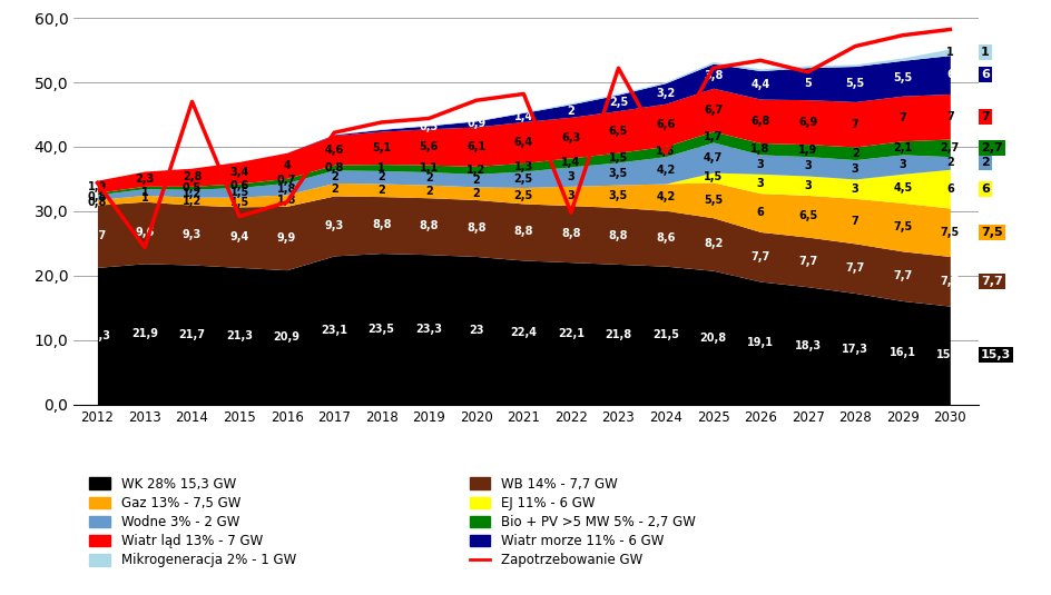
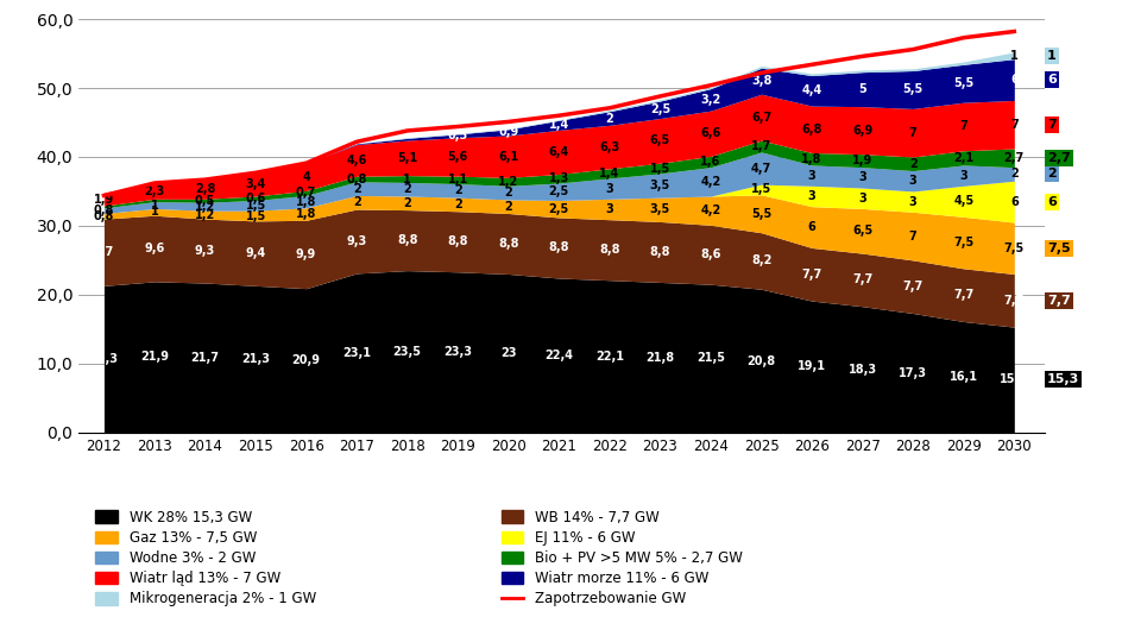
Zapotrzebowanie GW/2013: 24,4 -> 36,2
Zapotrzebowanie GW/2014: 47,0 -> 36,7
Zapotrzebowanie GW/2015: 29,2 -> 37,7
Zapotrzebowanie GW/2016: 31,4 -> 39,1
Zapotrzebowanie GW/2020: 47,2 -> 45,1
Zapotrzebowanie GW/2021: 48,2 -> 46,0
Zapotrzebowanie GW/2022: 29,8 -> 47,1
Zapotrzebowanie GW/2023: 52,2 -> 48,8
Zapotrzebowanie GW/2024: 39,0 -> 50,4
Zapotrzebowanie GW/2027: 51,6 -> 54,6
